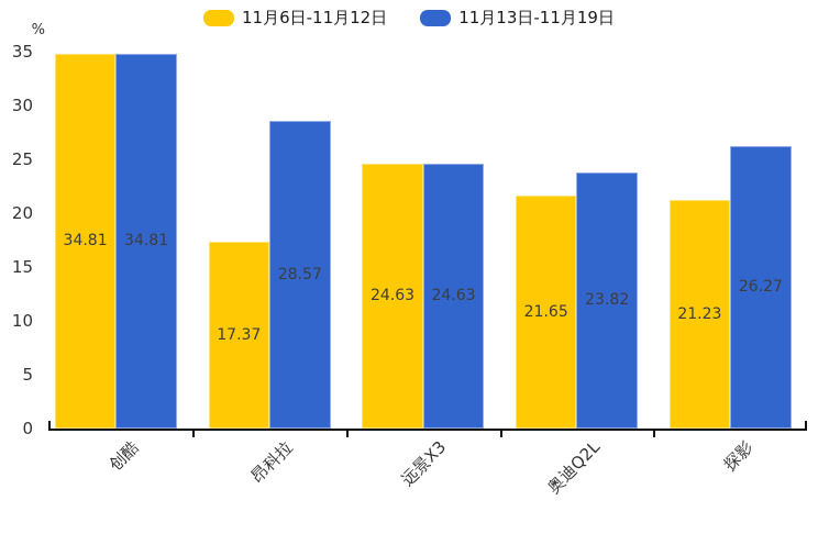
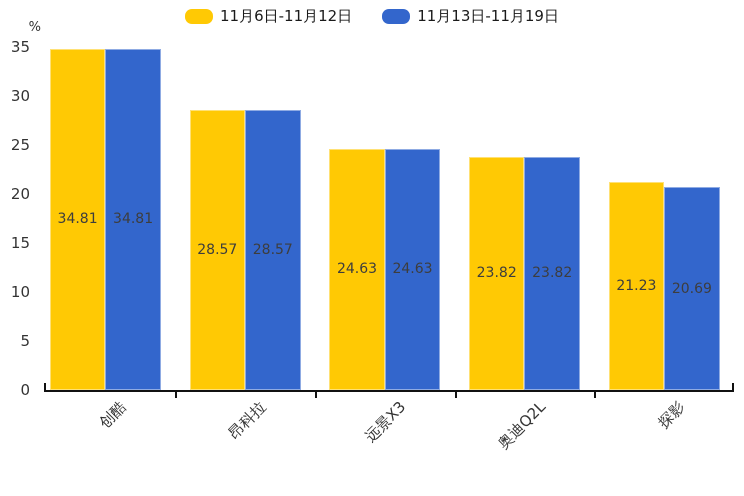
11月6日-11月12日/昂科拉: 17.37 -> 28.57
11月6日-11月12日/奥迪Q2L: 21.65 -> 23.82
11月13日-11月19日/探影: 26.27 -> 20.69
